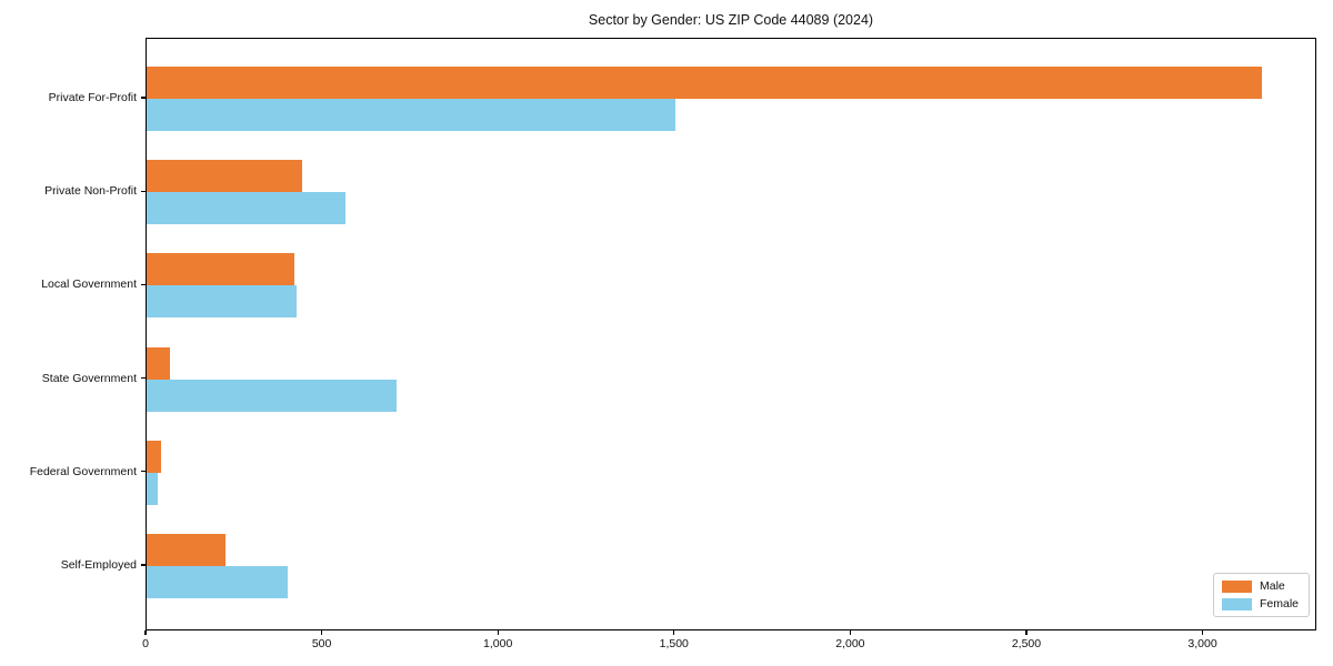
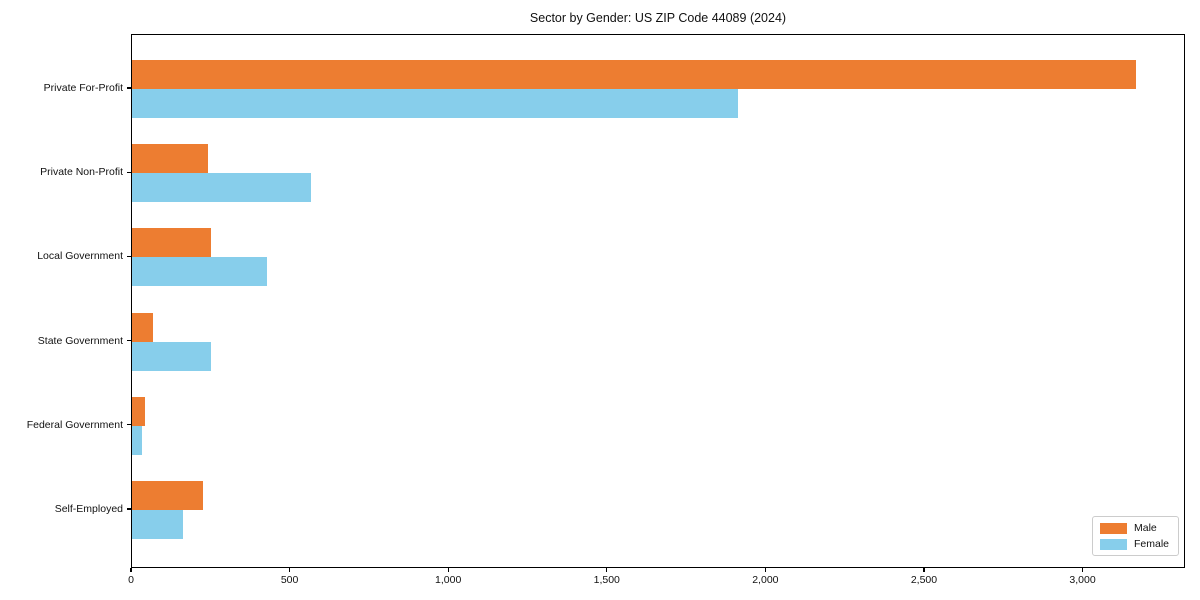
Female/Private For-Profit: 1500 -> 1910
Male/Private Non-Profit: 440 -> 240
Male/Local Government: 420 -> 250
Female/State Government: 710 -> 250
Female/Self-Employed: 400 -> 160
